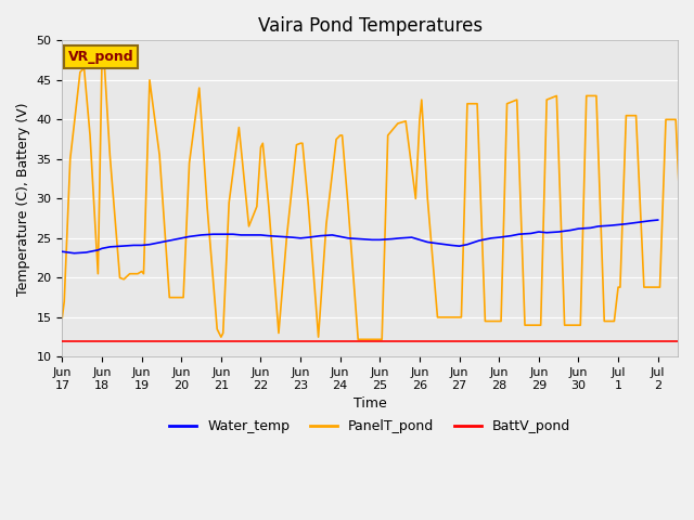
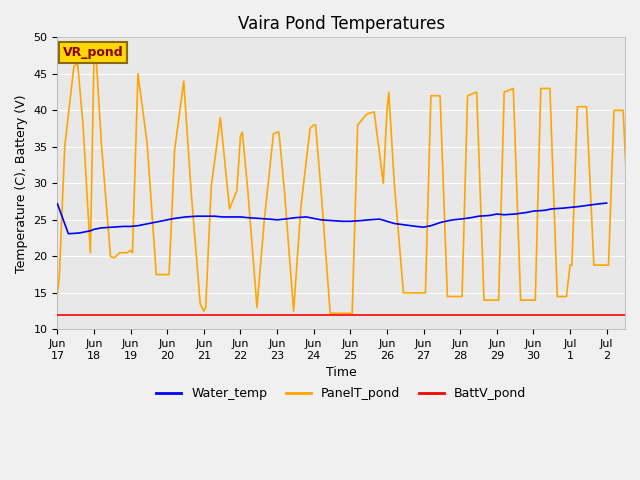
Water_temp/Jun 17: 23.3 -> 27.2
